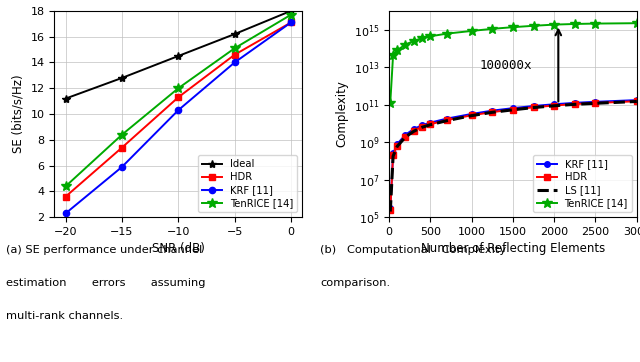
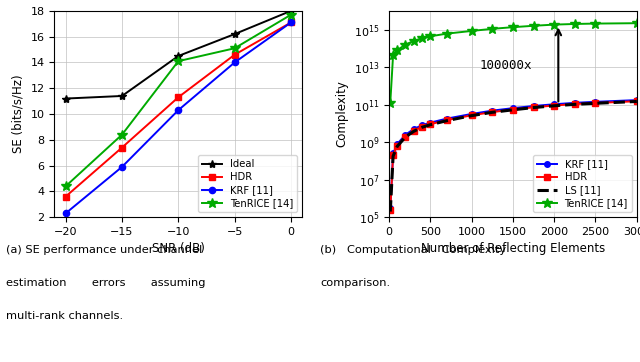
Ideal/−15: 12.8 -> 11.4
TenRICE [14]/−10: 12.0 -> 14.1
